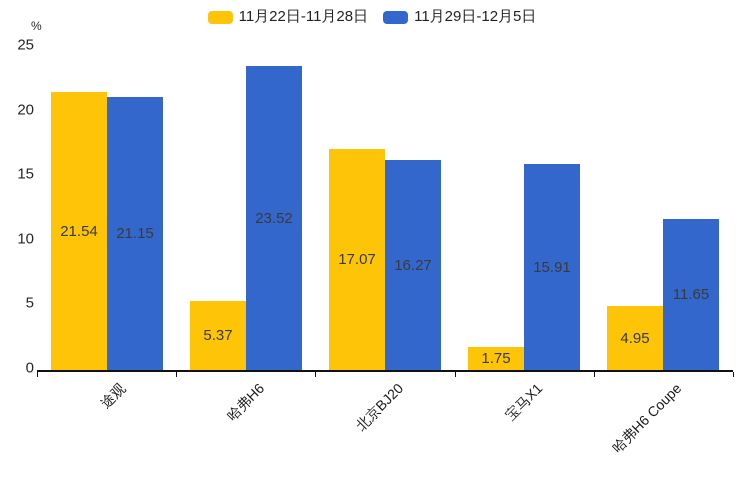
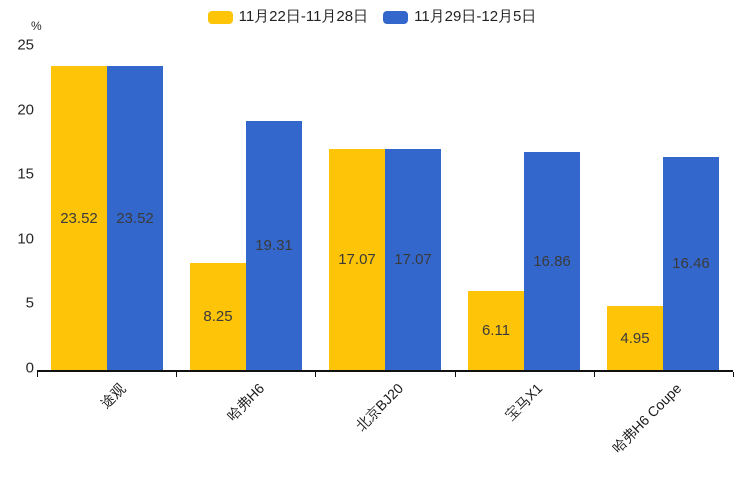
11月22日-11月28日/途观: 21.54 -> 23.52
11月29日-12月5日/途观: 21.15 -> 23.52
11月22日-11月28日/哈弗H6: 5.37 -> 8.25
11月29日-12月5日/哈弗H6: 23.52 -> 19.31
11月29日-12月5日/北京BJ20: 16.27 -> 17.07
11月22日-11月28日/宝马X1: 1.75 -> 6.11
11月29日-12月5日/宝马X1: 15.91 -> 16.86
11月29日-12月5日/哈弗H6 Coupe: 11.65 -> 16.46
